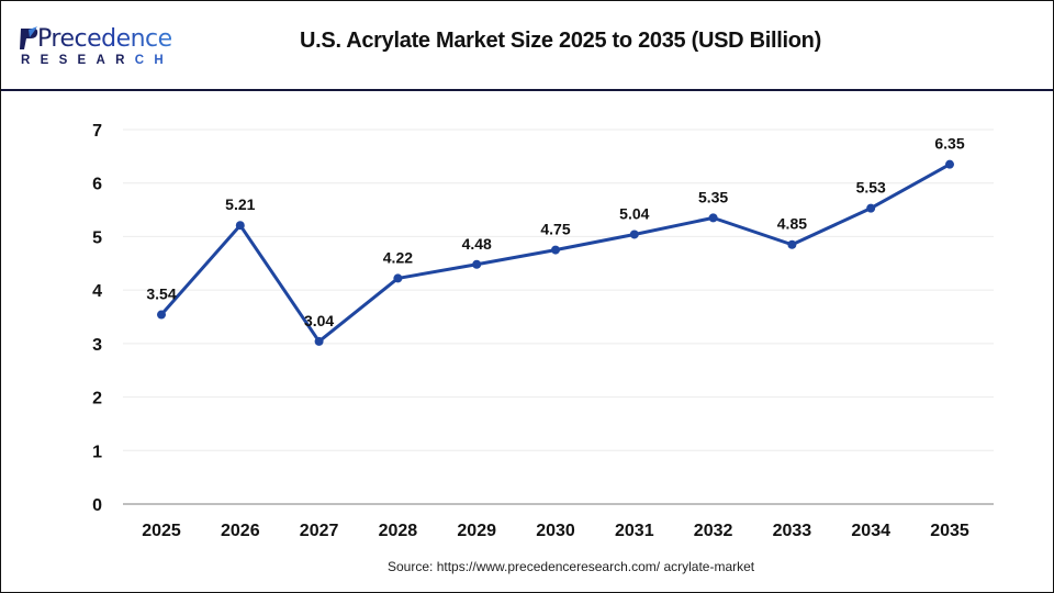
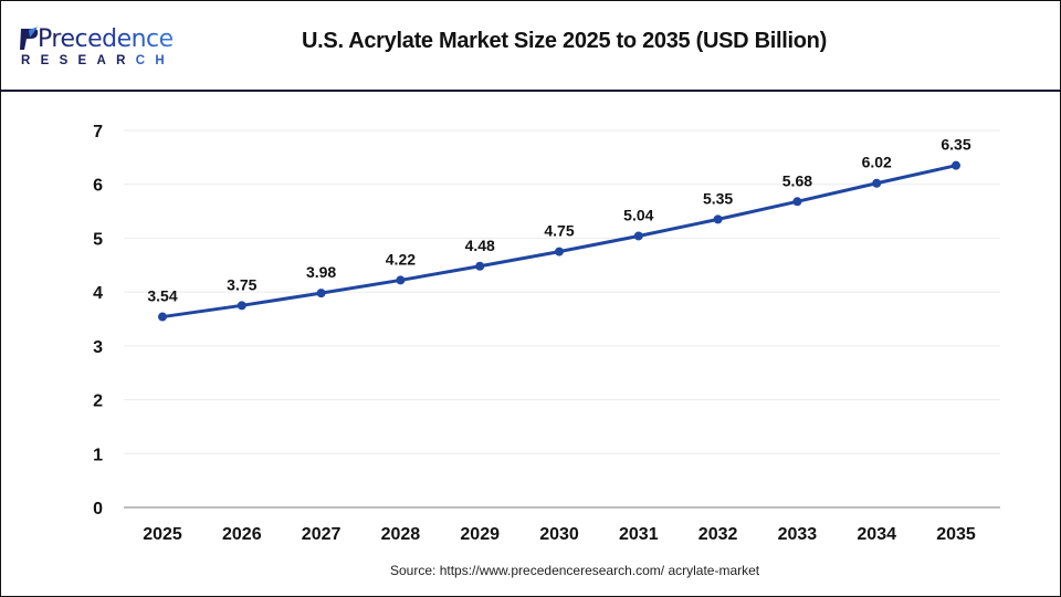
2026: 5.21 -> 3.75
2027: 3.04 -> 3.98
2033: 4.85 -> 5.68
2034: 5.53 -> 6.02
